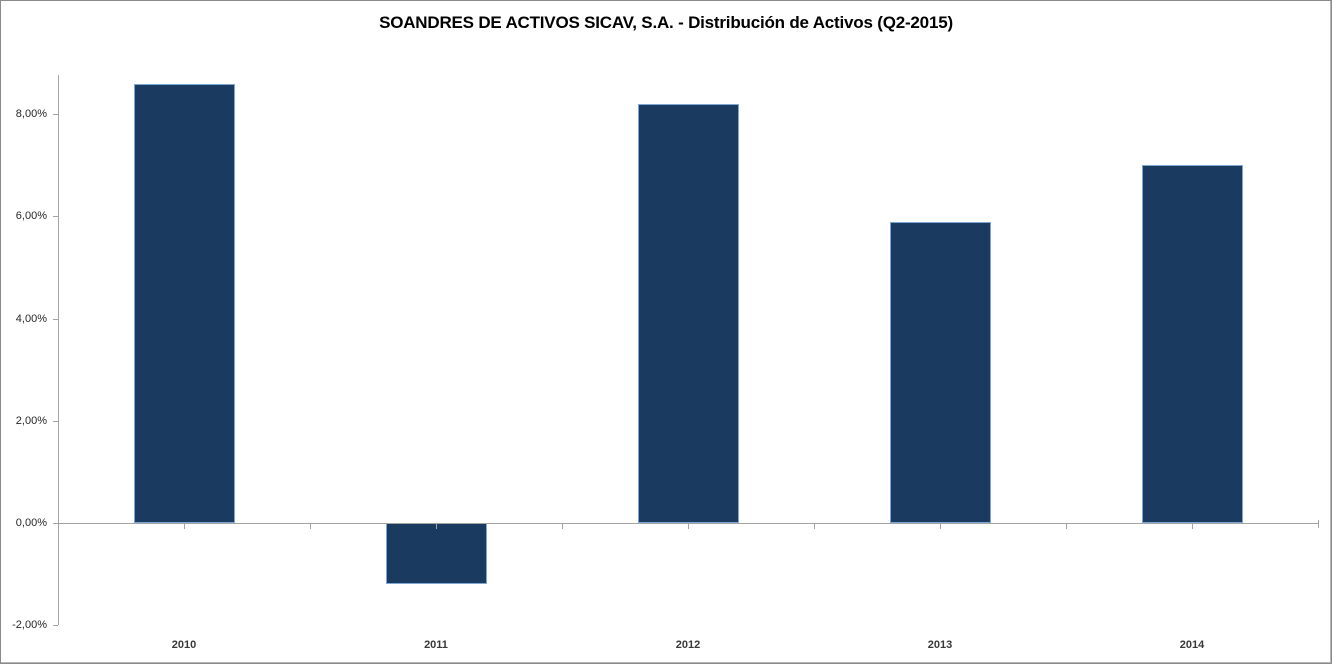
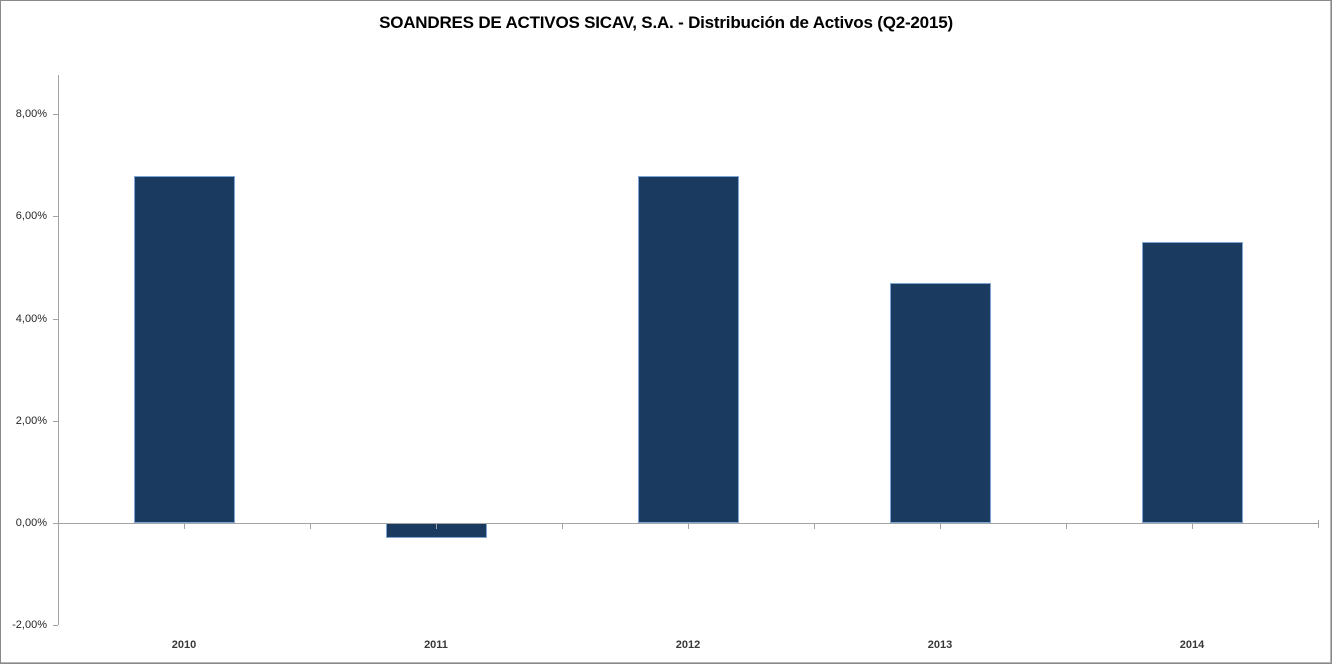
2010: 8,6% -> 6,8%
2011: -1,2% -> -0,3%
2012: 8,2% -> 6,8%
2013: 5,9% -> 4,7%
2014: 7,0% -> 5,5%
